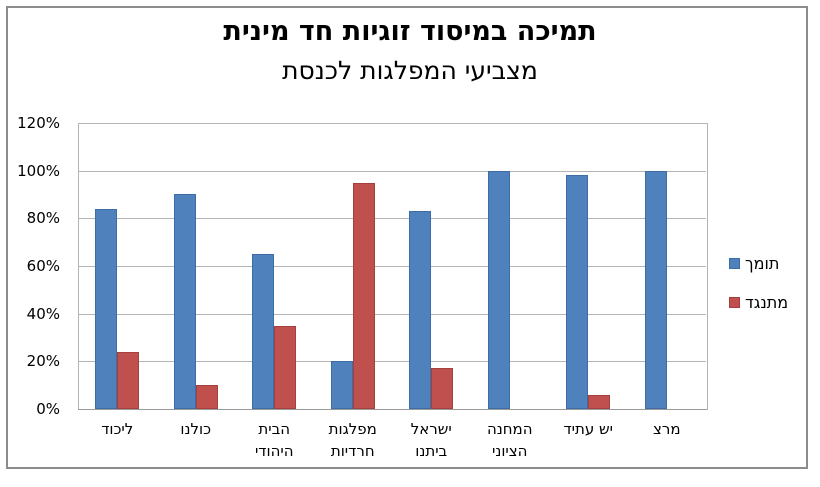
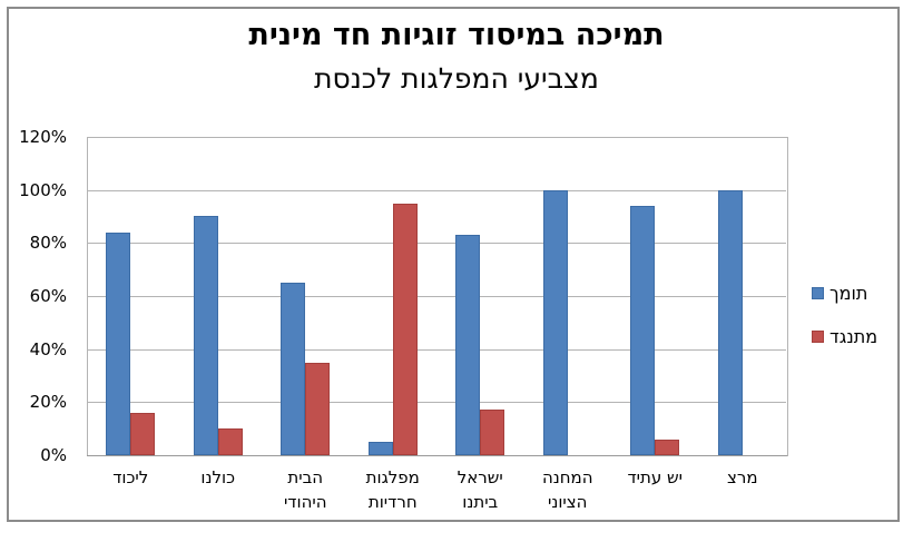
מתנגד/ליכוד: 24% -> 16%
תומך/מפלגות חרדיות: 20% -> 5%
תומך/יש עתיד: 98% -> 94%
